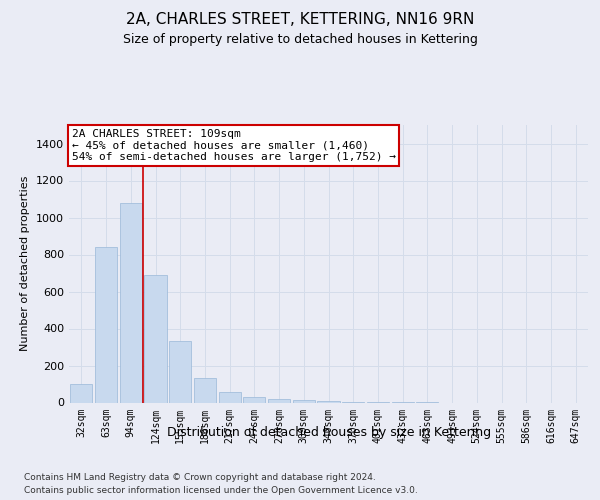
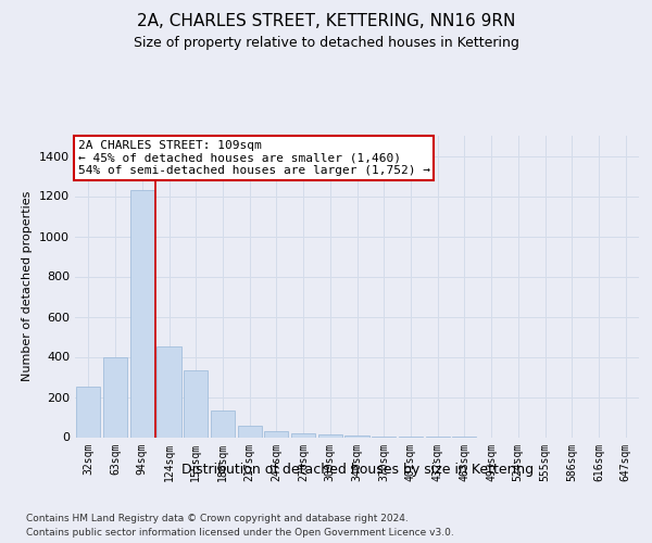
32sqm: 100 -> 250
63sqm: 840 -> 400
94sqm: 1080 -> 1230
124sqm: 690 -> 450
